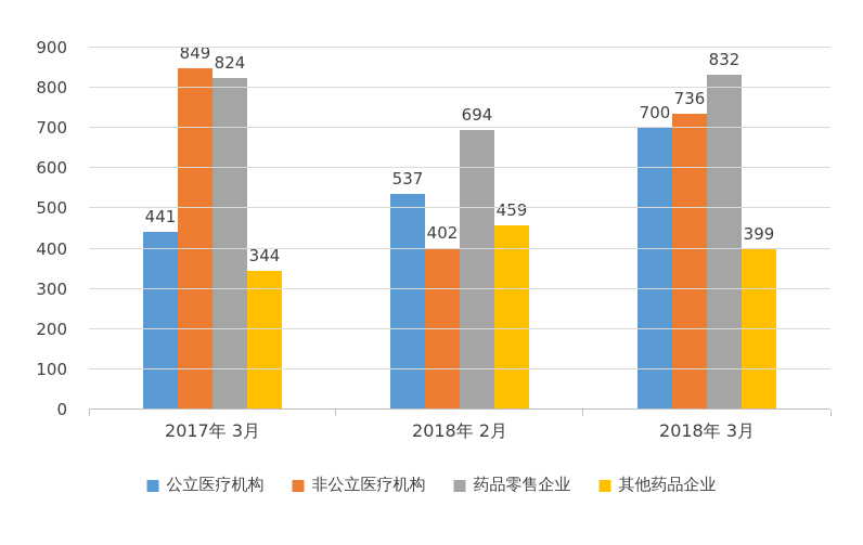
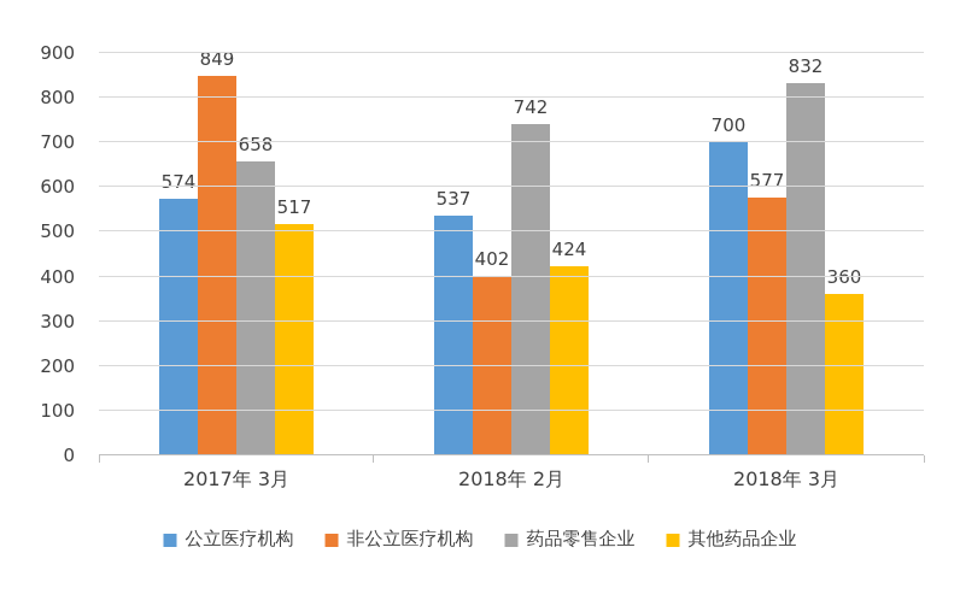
公立医疗机构/2017年 3月: 441 -> 574
药品零售企业/2017年 3月: 824 -> 658
其他药品企业/2017年 3月: 344 -> 517
药品零售企业/2018年 2月: 694 -> 742
其他药品企业/2018年 2月: 459 -> 424
非公立医疗机构/2018年 3月: 736 -> 577
其他药品企业/2018年 3月: 399 -> 360
